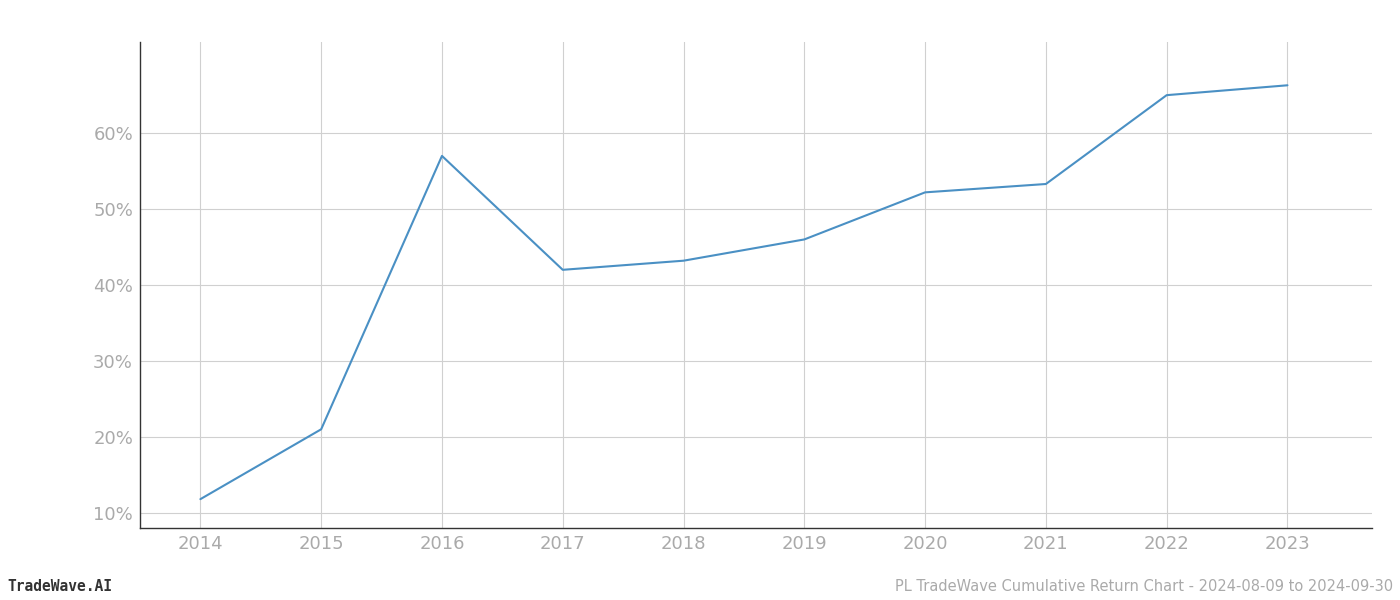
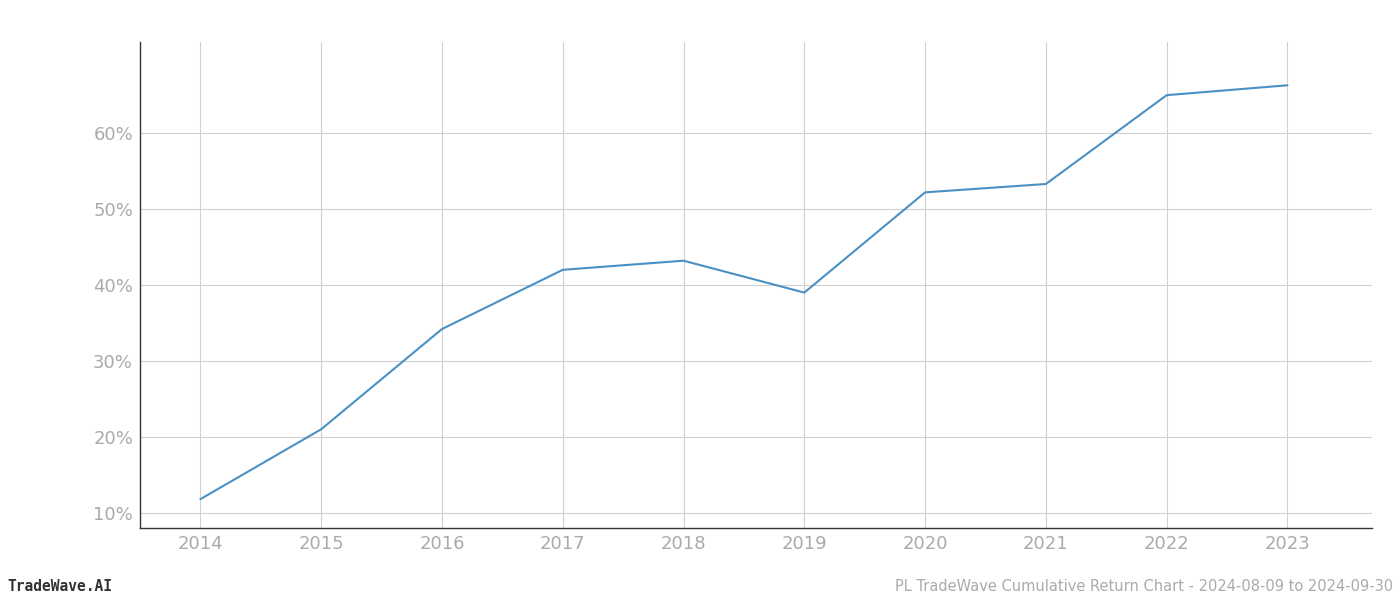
2016: 57.0% -> 34.2%
2019: 46.0% -> 39.0%
